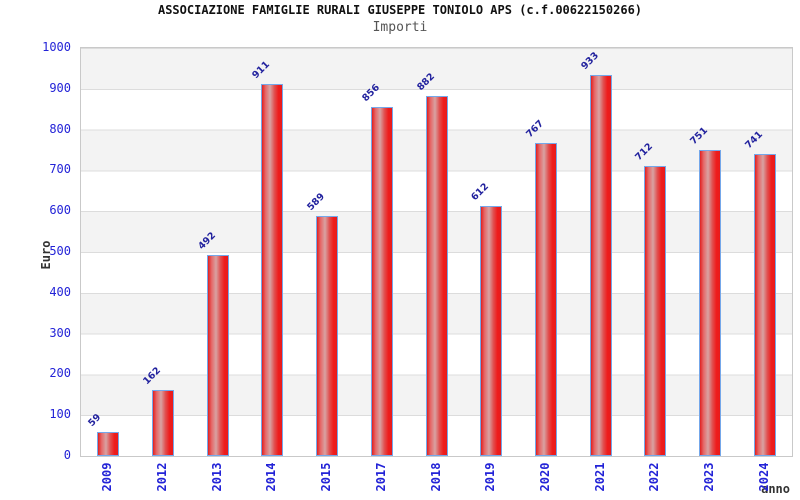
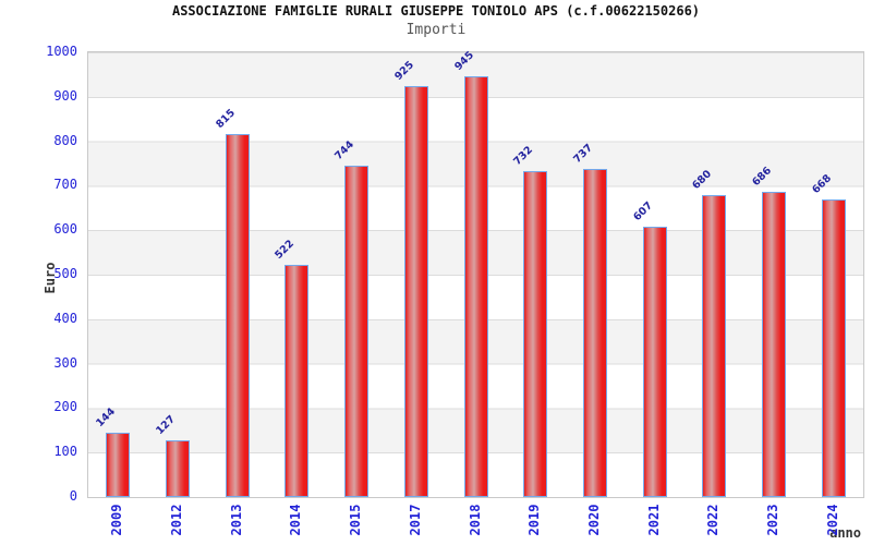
2009: 59 -> 144
2012: 162 -> 127
2013: 492 -> 815
2014: 911 -> 522
2015: 589 -> 744
2017: 856 -> 925
2018: 882 -> 945
2019: 612 -> 732
2020: 767 -> 737
2021: 933 -> 607
2022: 712 -> 680
2023: 751 -> 686
2024: 741 -> 668
